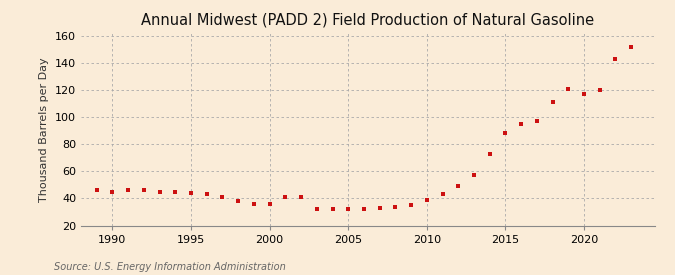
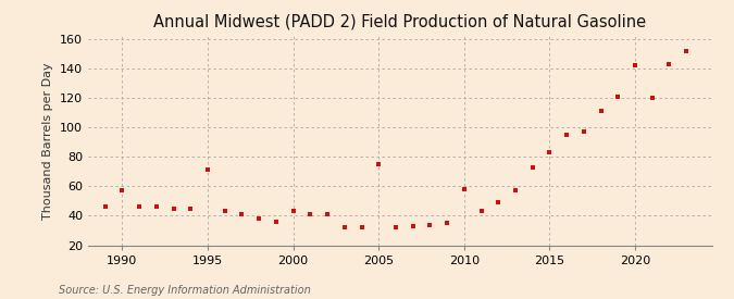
1990: 45 -> 57
1995: 44 -> 71
2000: 36 -> 43
2005: 32 -> 75
2010: 39 -> 58
2015: 88 -> 83
2020: 117 -> 142
